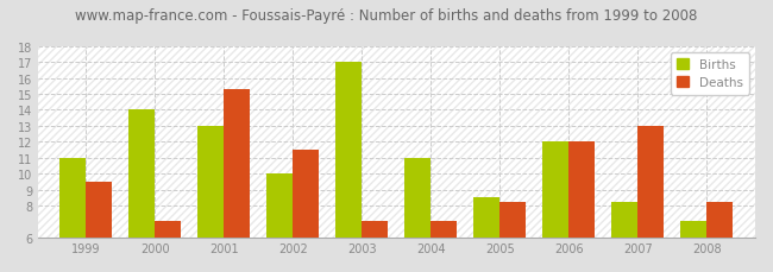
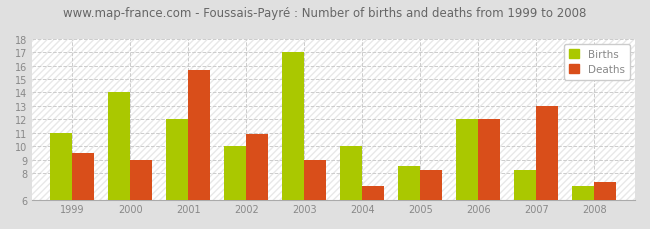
Deaths/2000: 7.0 -> 9.0
Births/2001: 13.0 -> 12.0
Deaths/2001: 15.3 -> 15.7
Deaths/2002: 11.5 -> 10.9
Deaths/2003: 7.0 -> 9.0
Births/2004: 11.0 -> 10.0
Deaths/2008: 8.2 -> 7.3
